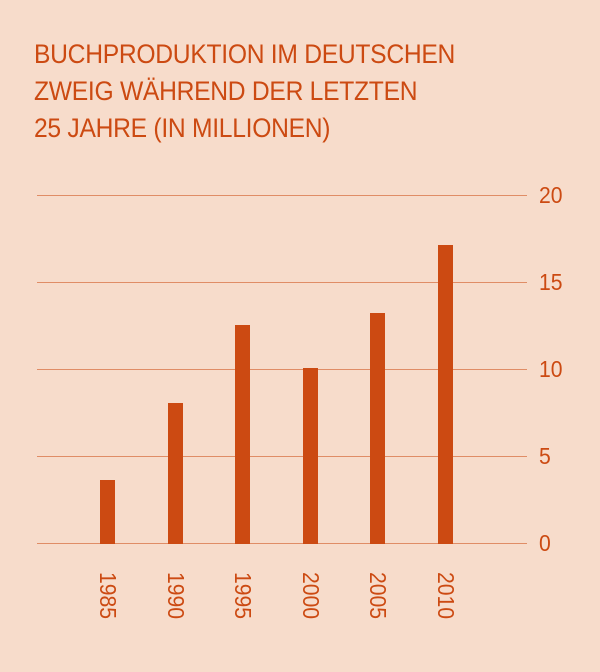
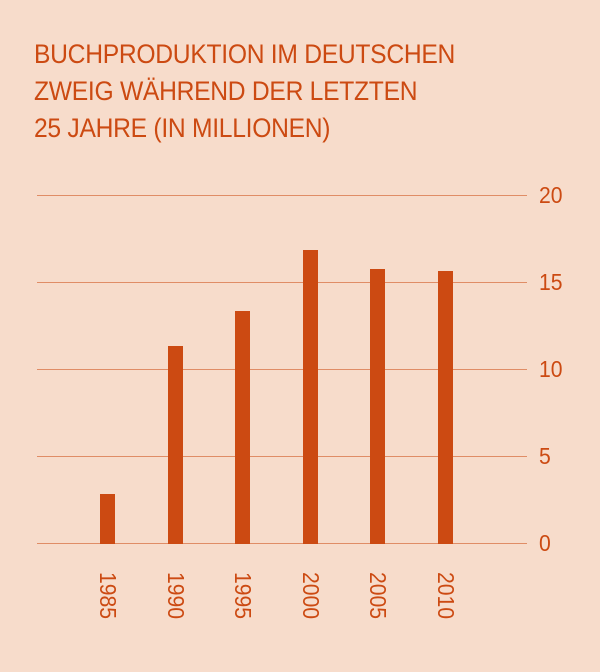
1985: 3.7 -> 2.9
1990: 8.1 -> 11.4
1995: 12.6 -> 13.4
2000: 10.1 -> 16.9
2005: 13.3 -> 15.8
2010: 17.2 -> 15.7
